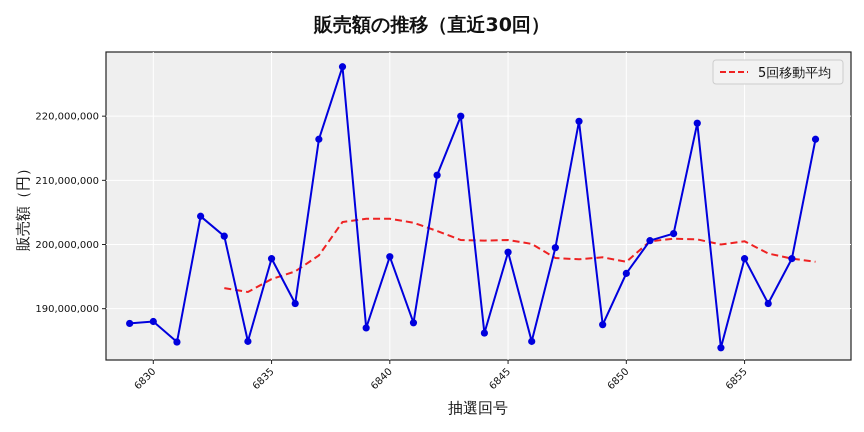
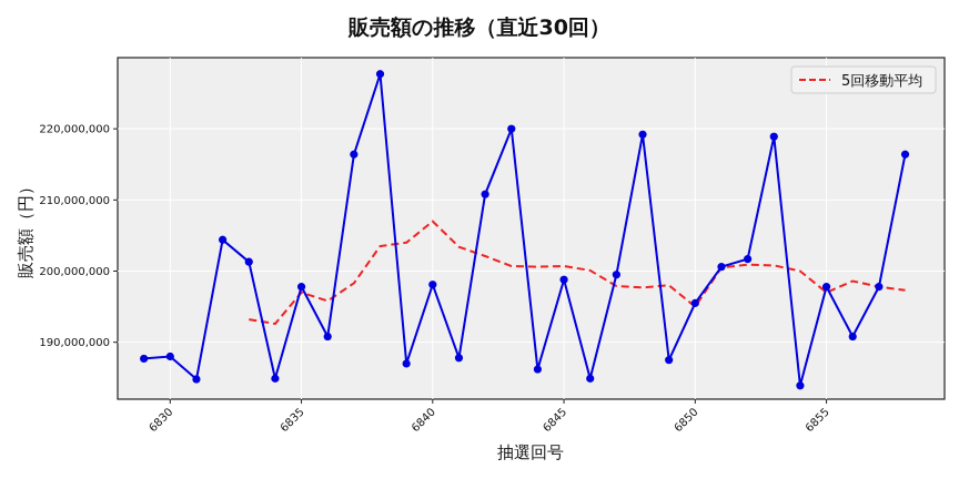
5回移動平均/6835: 195000000 -> 197000000
5回移動平均/6840: 204000000 -> 207000000
5回移動平均/6850: 197000000 -> 195000000
5回移動平均/6855: 200000000 -> 197000000
